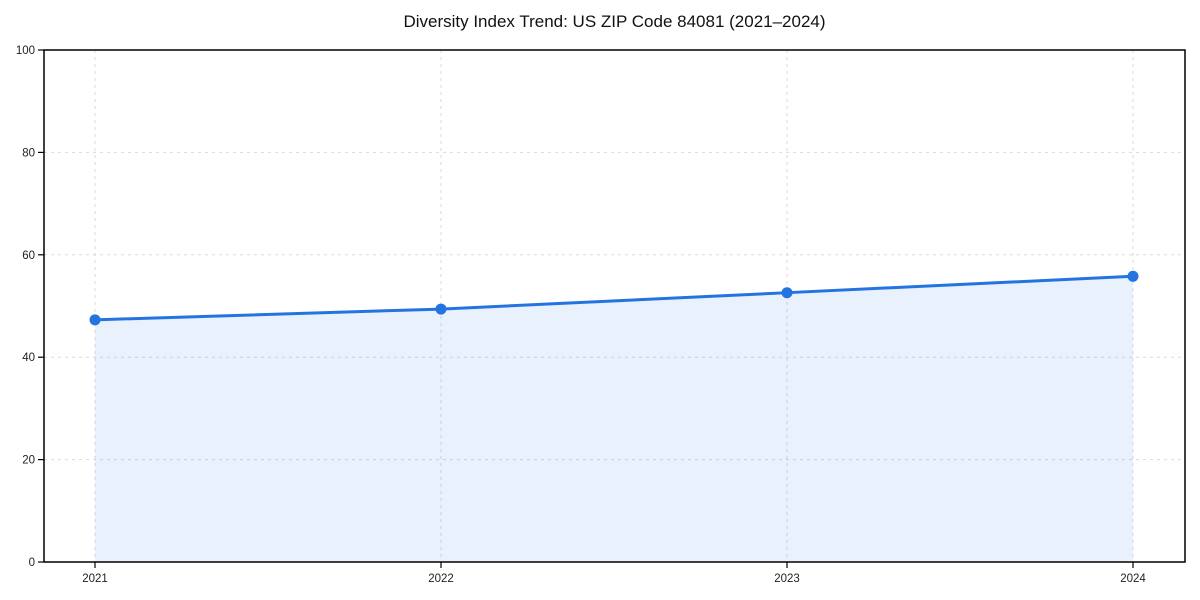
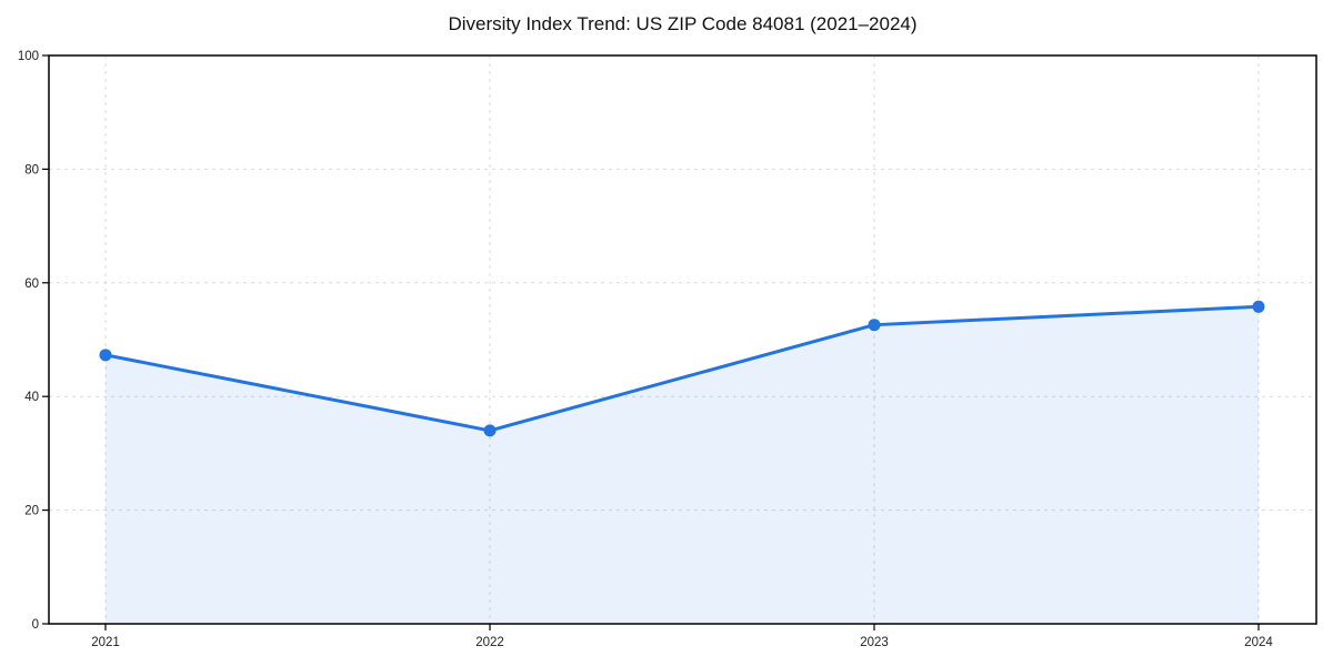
2022: 49 -> 34
